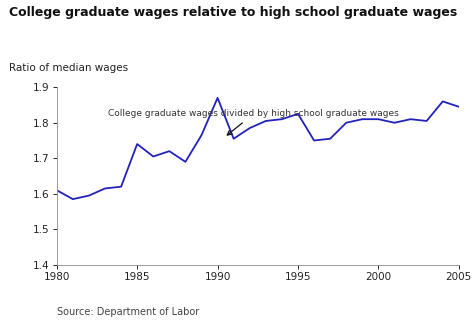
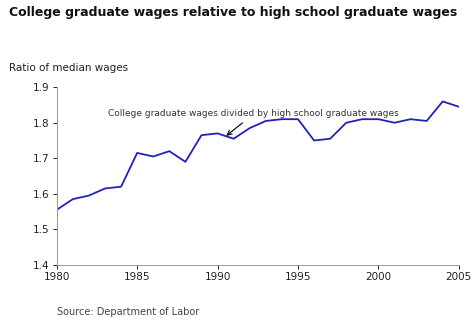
1980: 1.610 -> 1.555
1985: 1.740 -> 1.715
1990: 1.870 -> 1.770
1995: 1.825 -> 1.810
